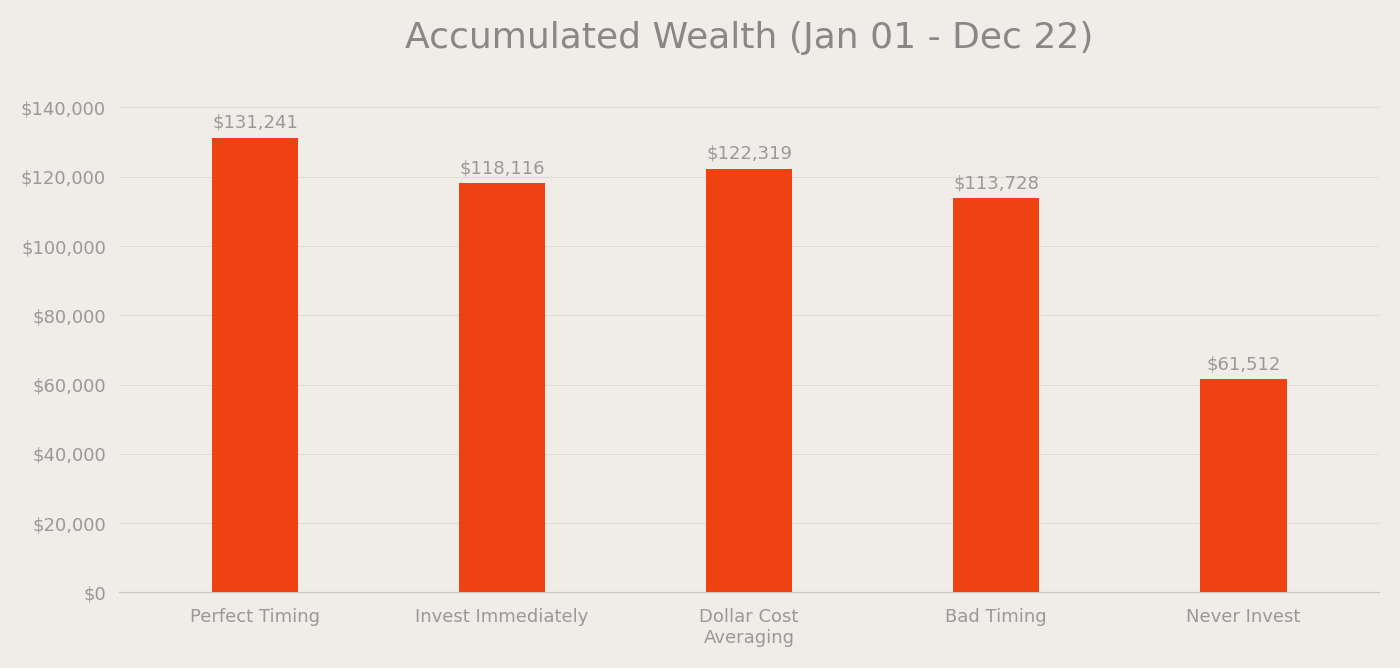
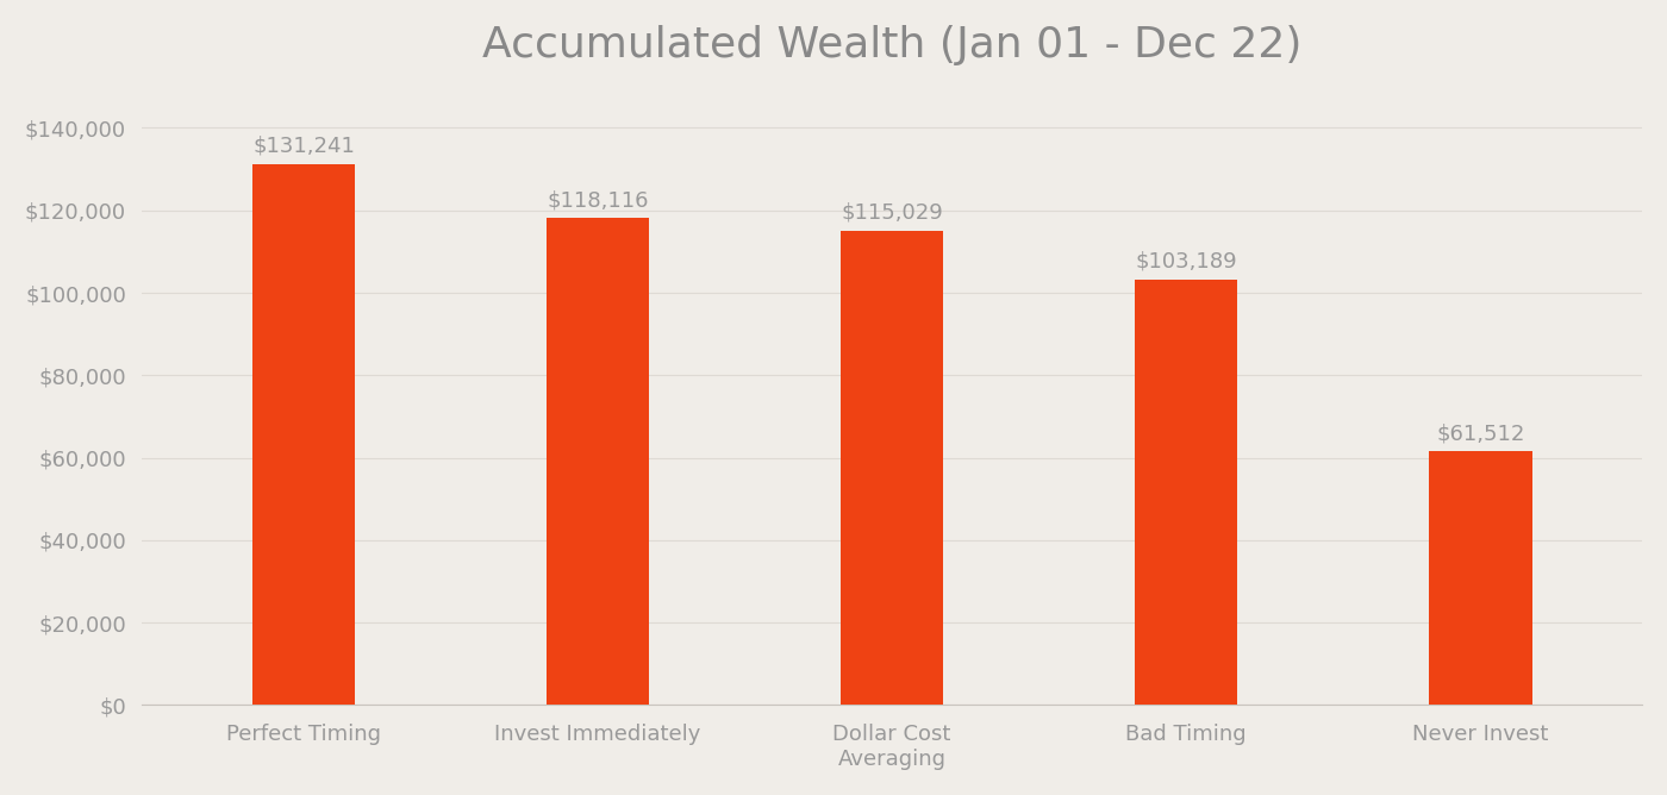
Dollar Cost Averaging: $122,319 -> $115,029
Bad Timing: $113,728 -> $103,189
